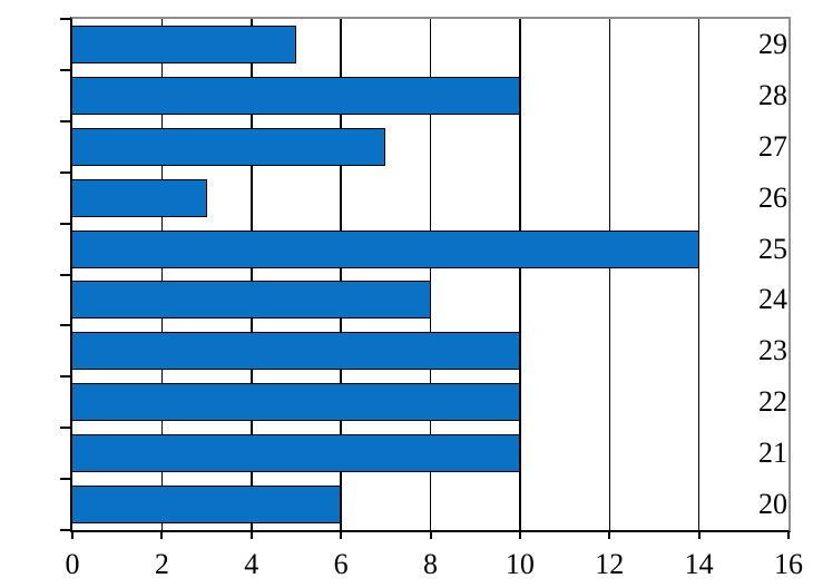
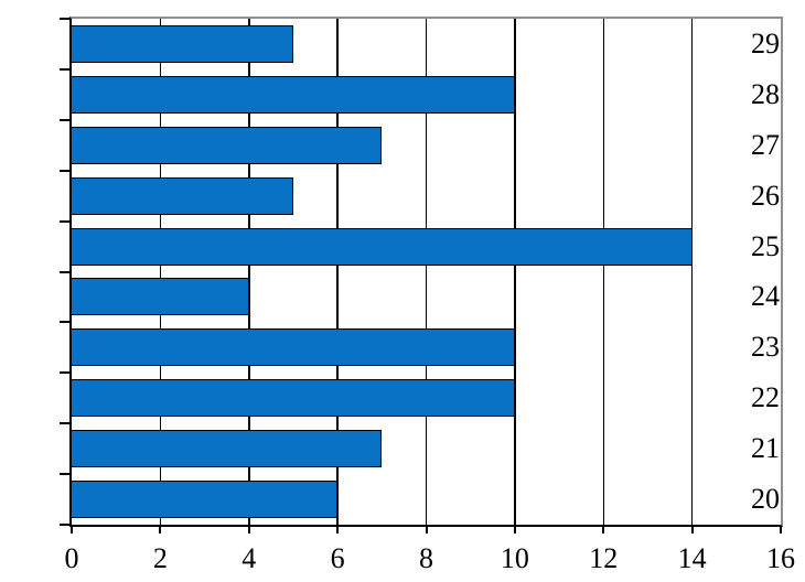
26: 3 -> 5
24: 8 -> 4
21: 10 -> 7
